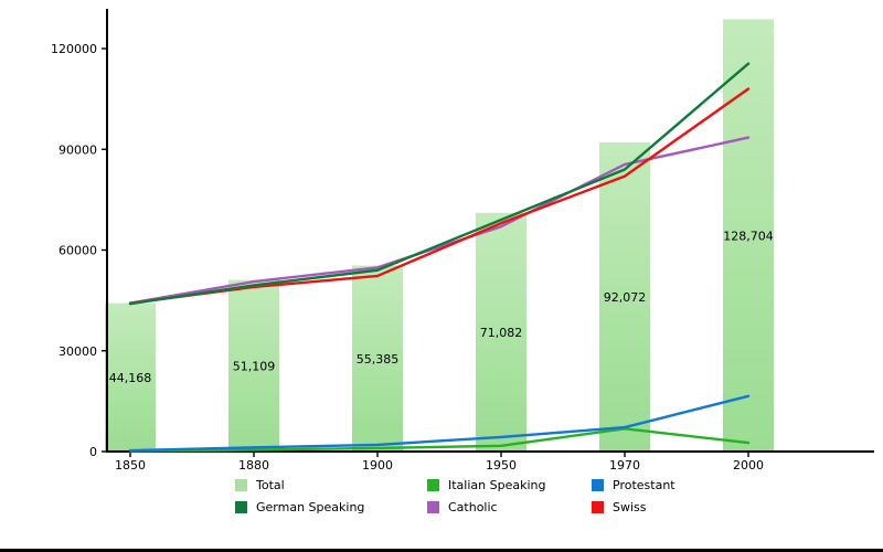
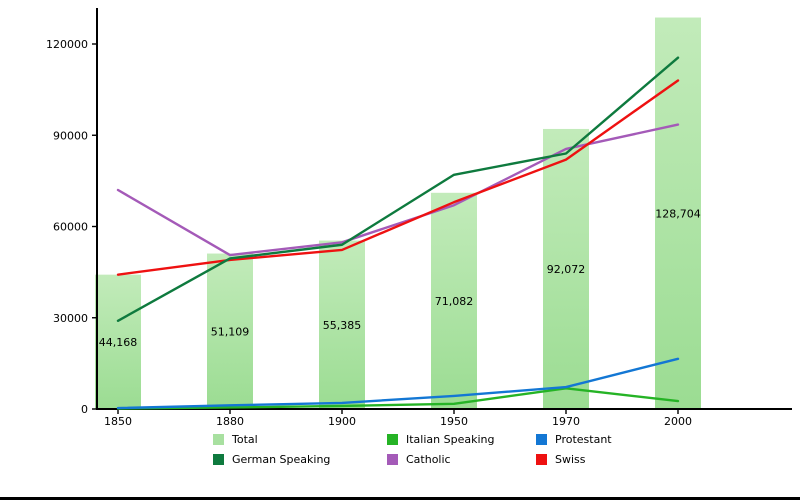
Catholic/1850: 44000 -> 72000
German Speaking/1850: 44000 -> 29000
German Speaking/1950: 69000 -> 77000
